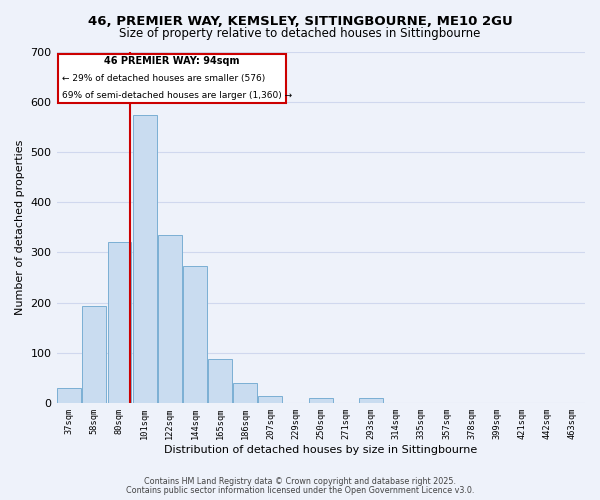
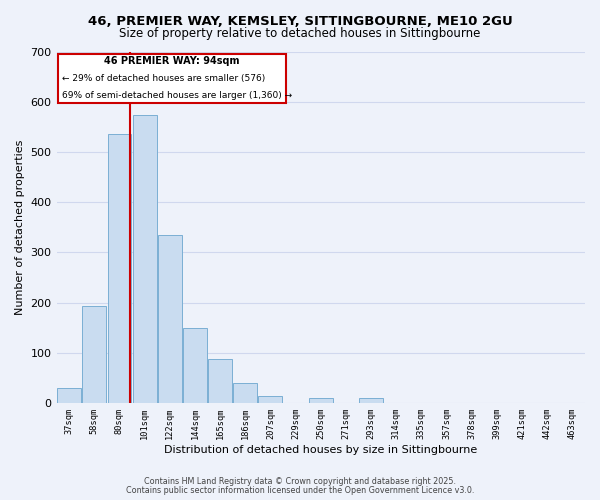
80sqm: 320 -> 535
144sqm: 272 -> 149
